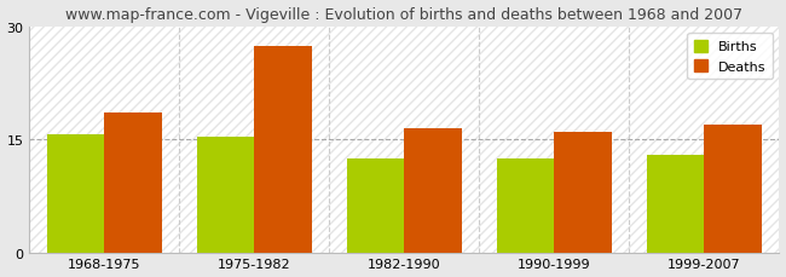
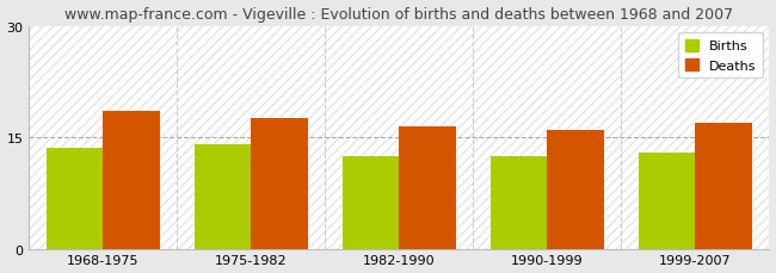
Births/1968-1975: 15.6 -> 13.5
Births/1975-1982: 15.4 -> 14.0
Deaths/1975-1982: 27.4 -> 17.5
